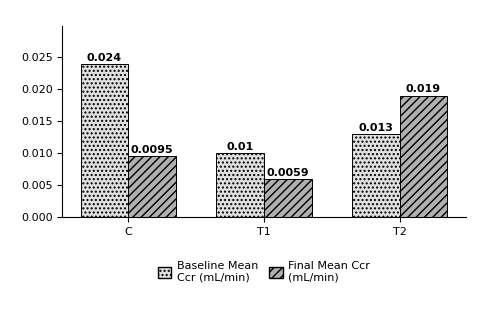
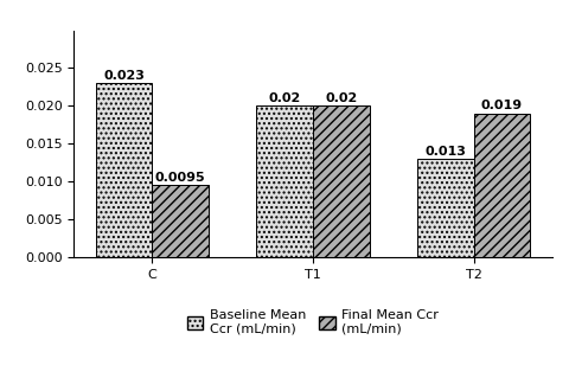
Baseline Mean Ccr (mL/min)/C: 0.024 -> 0.023
Baseline Mean Ccr (mL/min)/T1: 0.01 -> 0.02
Final Mean Ccr (mL/min)/T1: 0.0059 -> 0.02
